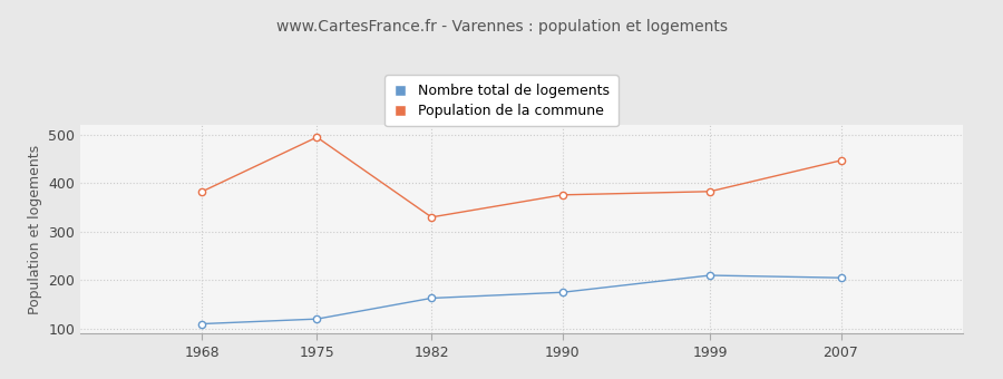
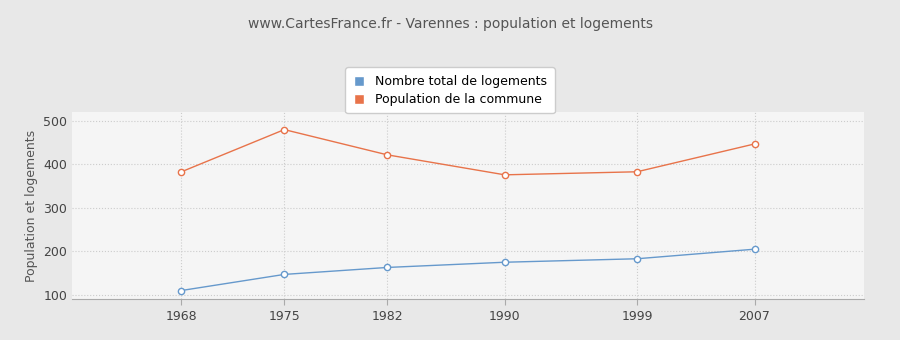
Nombre total de logements/1975: 120 -> 147
Population de la commune/1975: 495 -> 480
Population de la commune/1982: 330 -> 422
Nombre total de logements/1999: 210 -> 183
